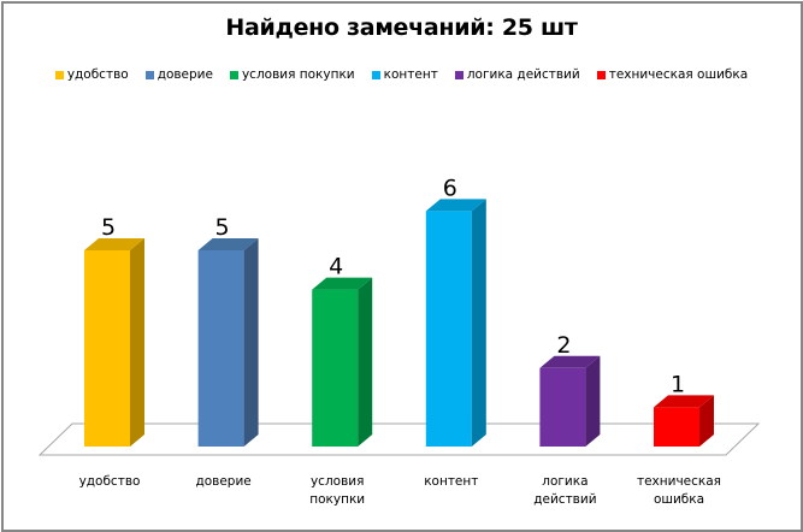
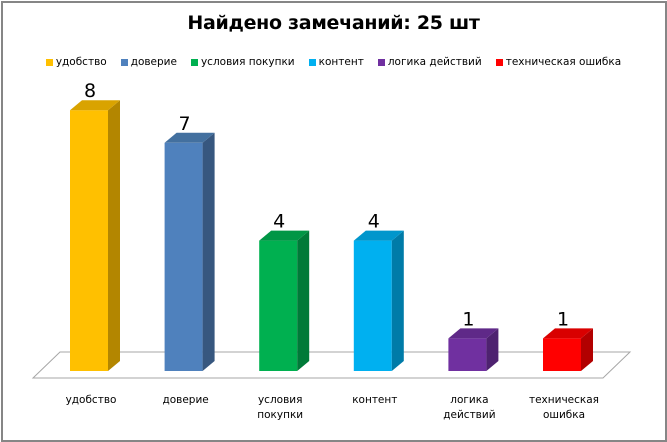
удобство: 5 -> 8
доверие: 5 -> 7
контент: 6 -> 4
логика действий: 2 -> 1
